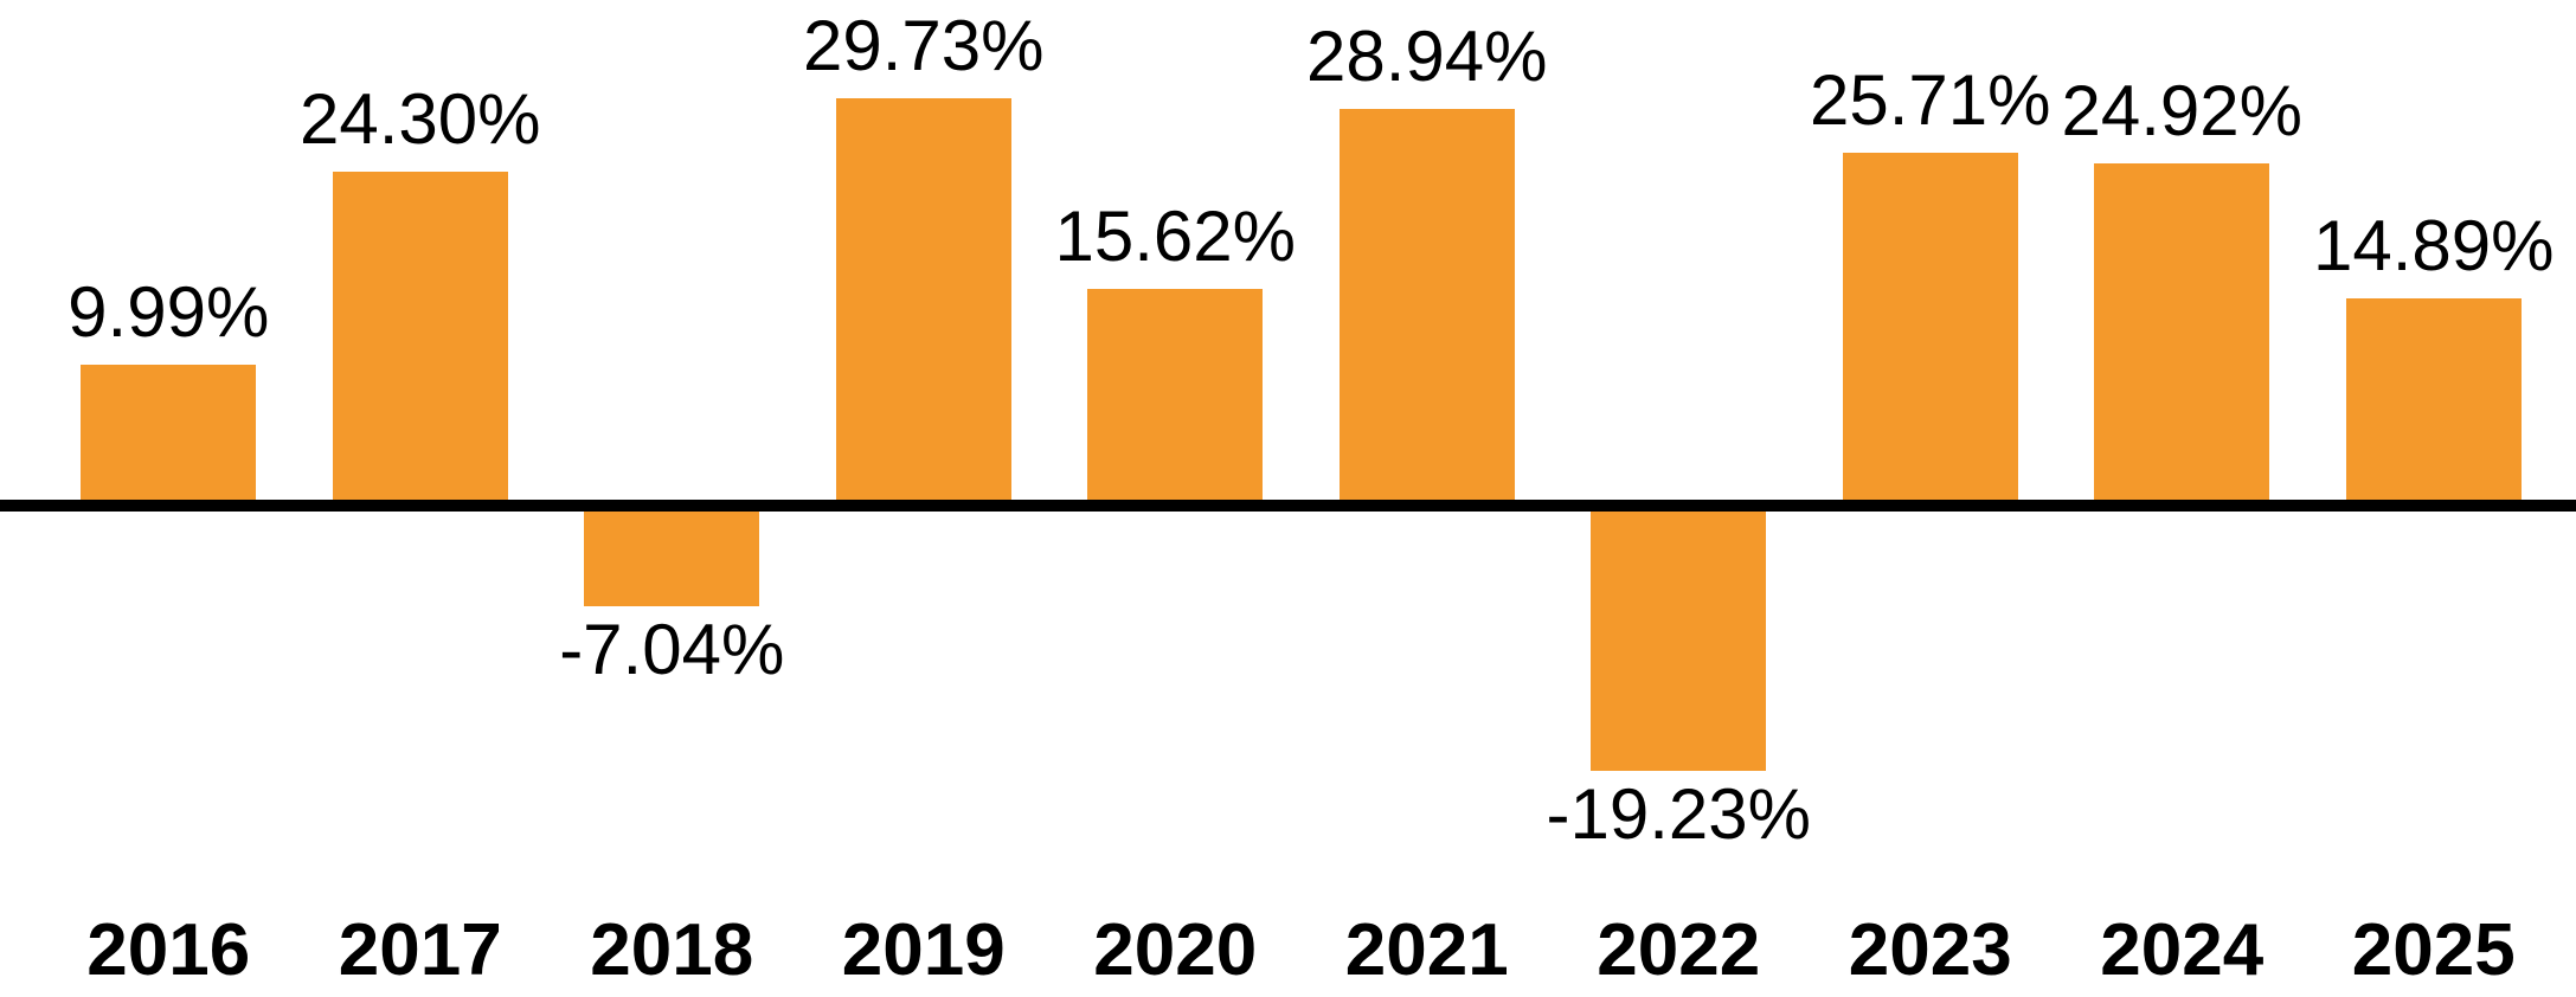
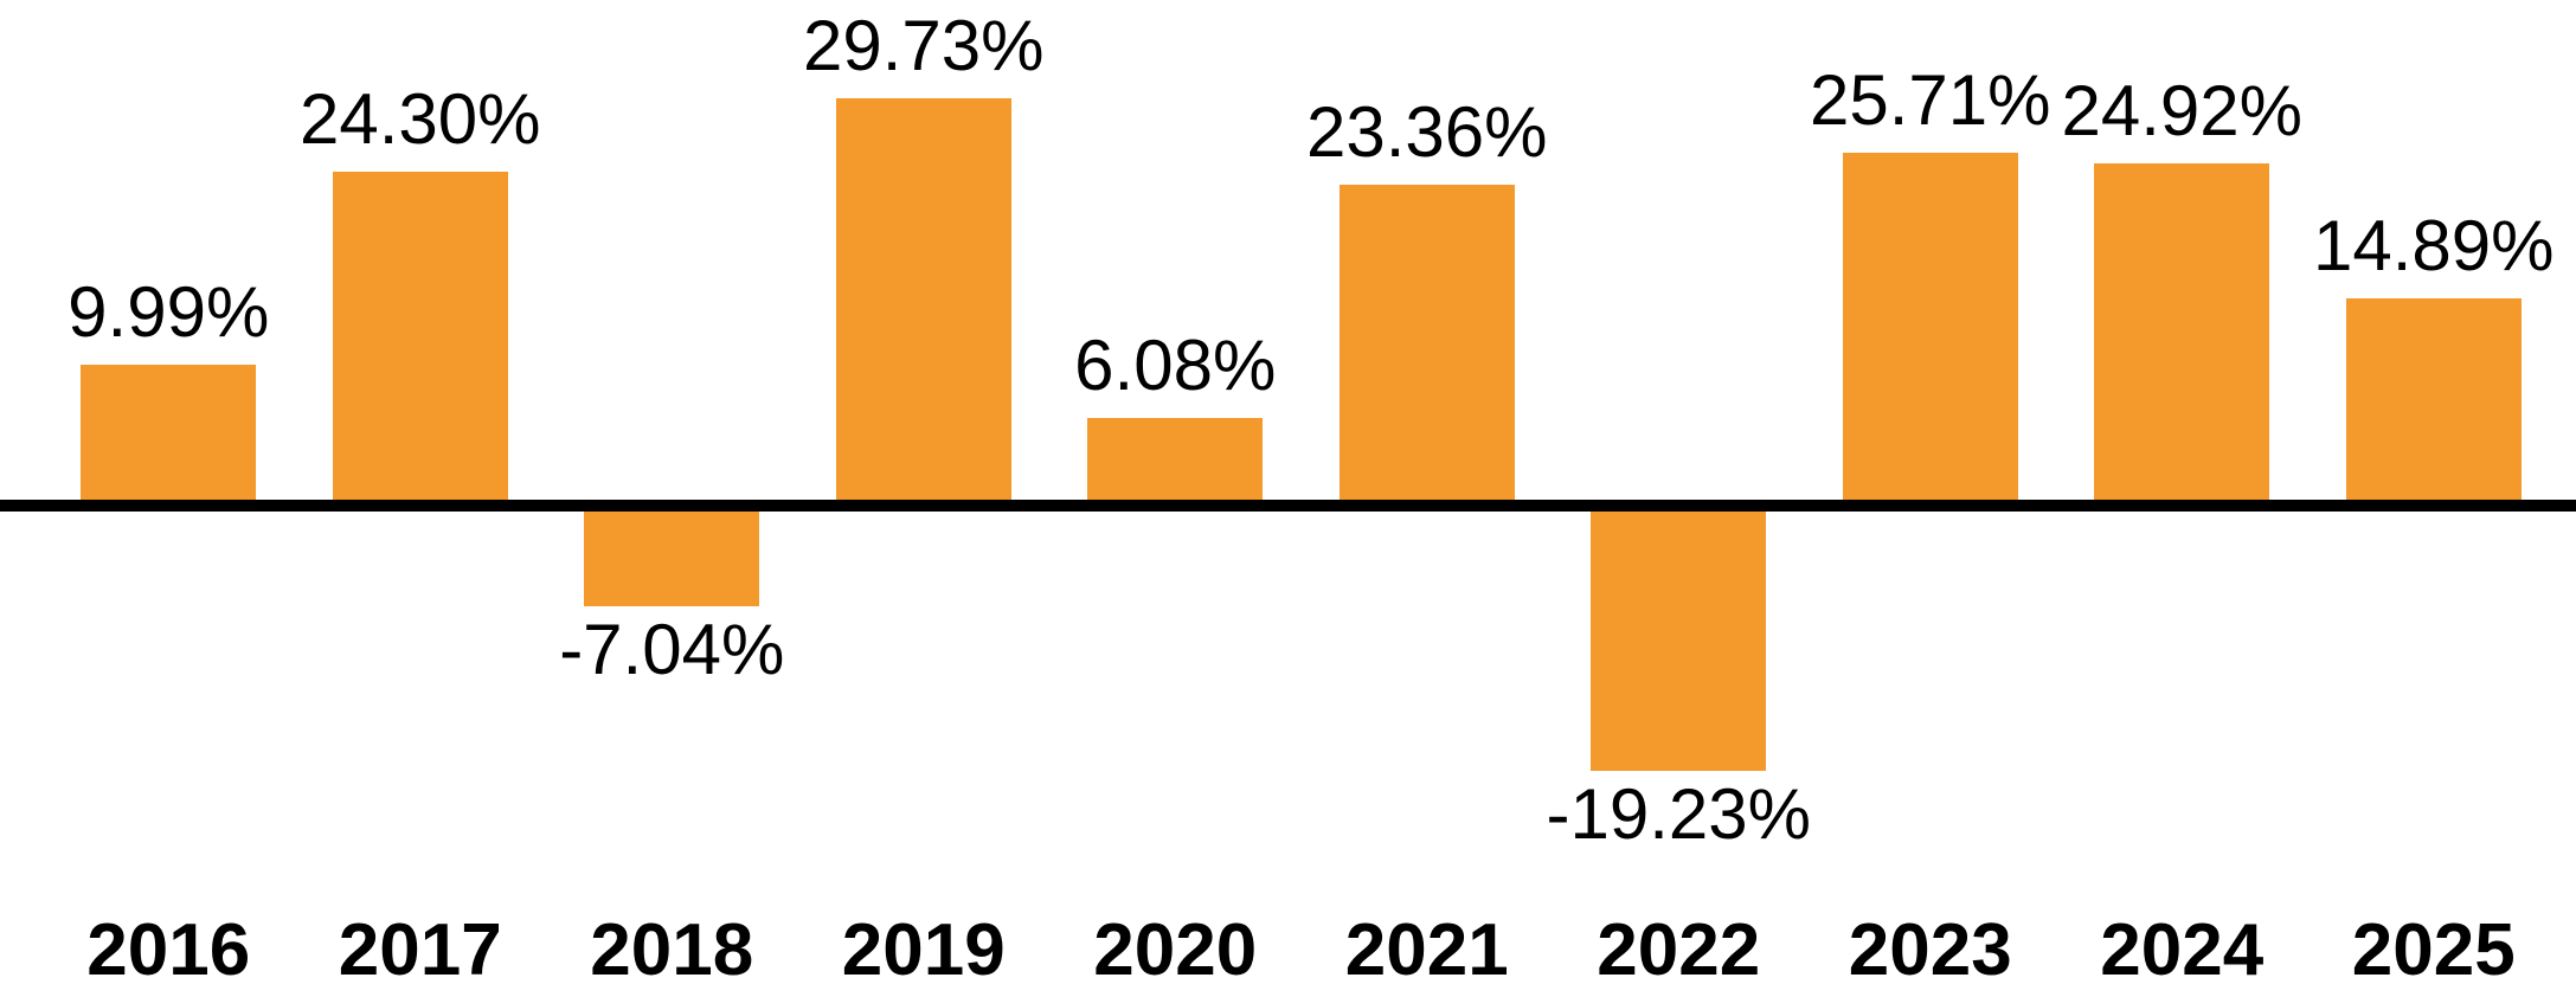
2020: 15.62% -> 6.08%
2021: 28.94% -> 23.36%
